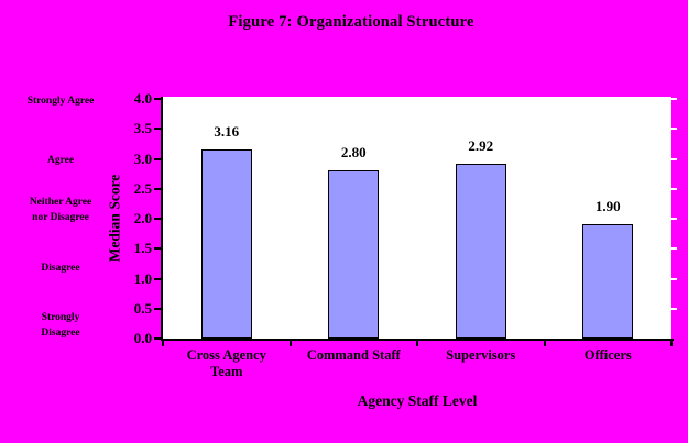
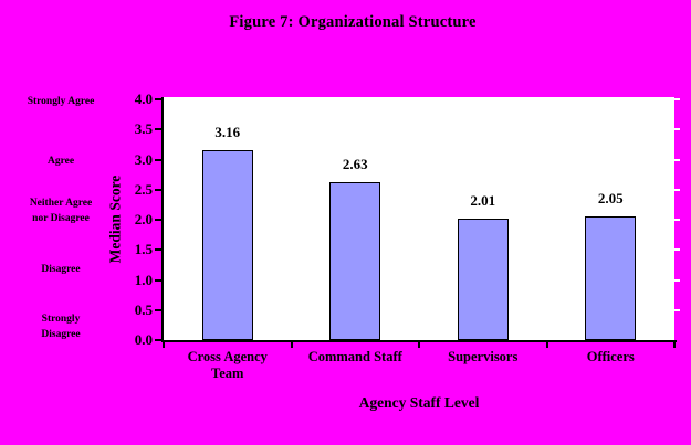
Command Staff: 2.80 -> 2.63
Supervisors: 2.92 -> 2.01
Officers: 1.90 -> 2.05
